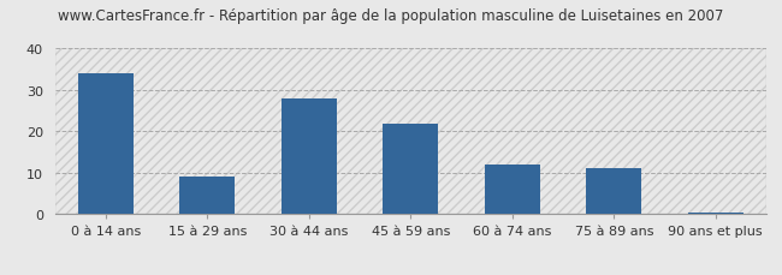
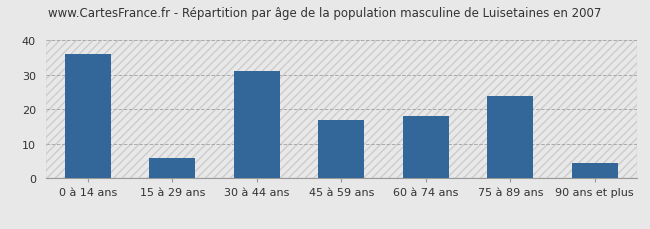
0 à 14 ans: 34.0 -> 36.0
15 à 29 ans: 9.0 -> 6.0
30 à 44 ans: 28.0 -> 31.0
45 à 59 ans: 22.0 -> 17.0
60 à 74 ans: 12.0 -> 18.0
75 à 89 ans: 11.0 -> 24.0
90 ans et plus: 0.4 -> 4.5
